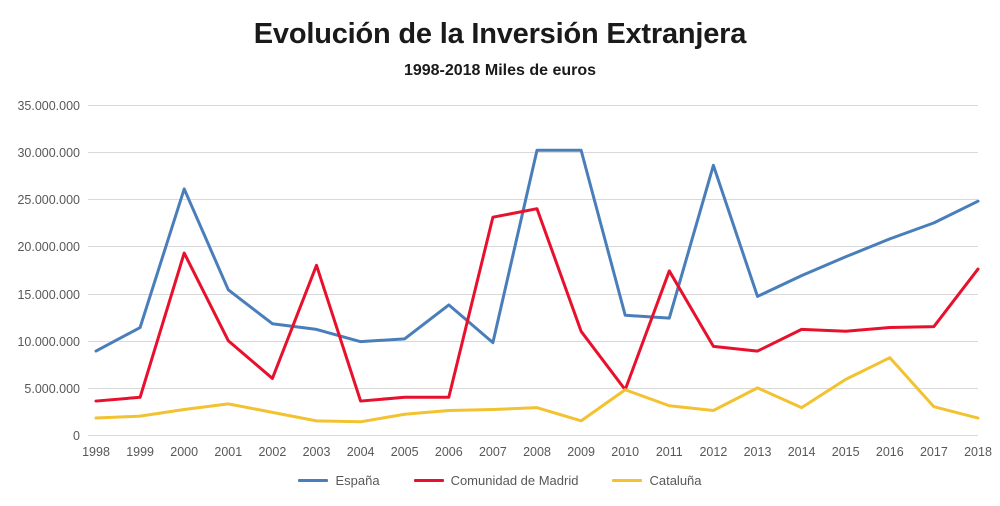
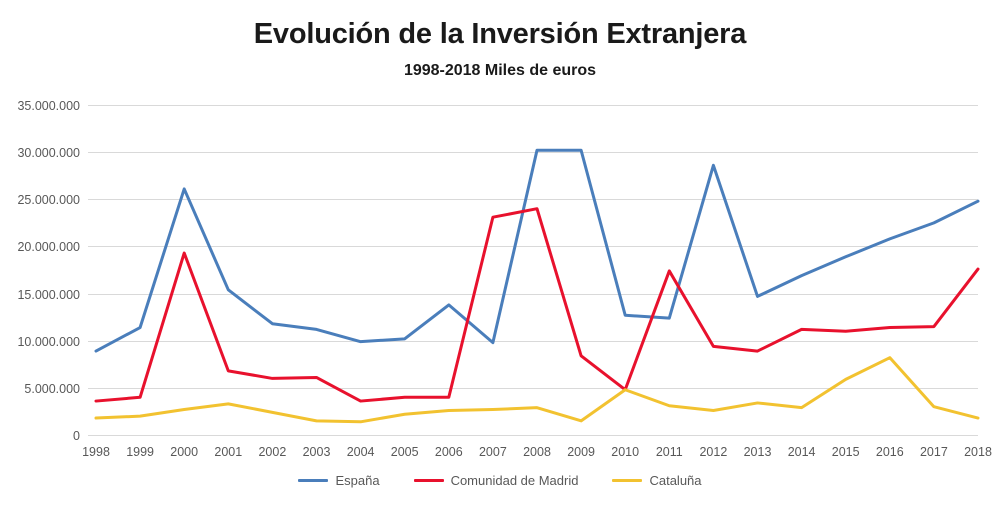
Comunidad de Madrid/2001: 10000000 -> 7000000
Comunidad de Madrid/2003: 18000000 -> 6000000
Comunidad de Madrid/2009: 11000000 -> 8000000
Cataluña/2013: 5000000 -> 3000000
